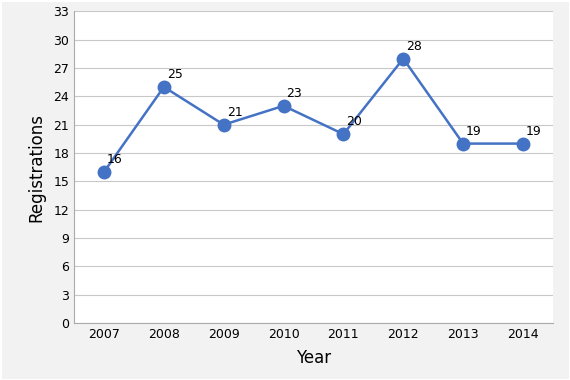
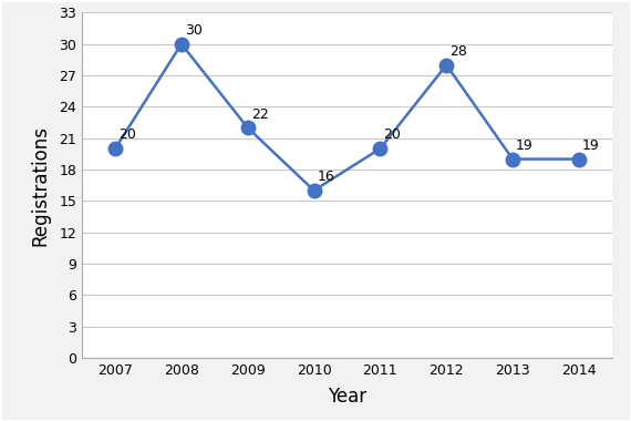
2007: 16 -> 20
2008: 25 -> 30
2009: 21 -> 22
2010: 23 -> 16
